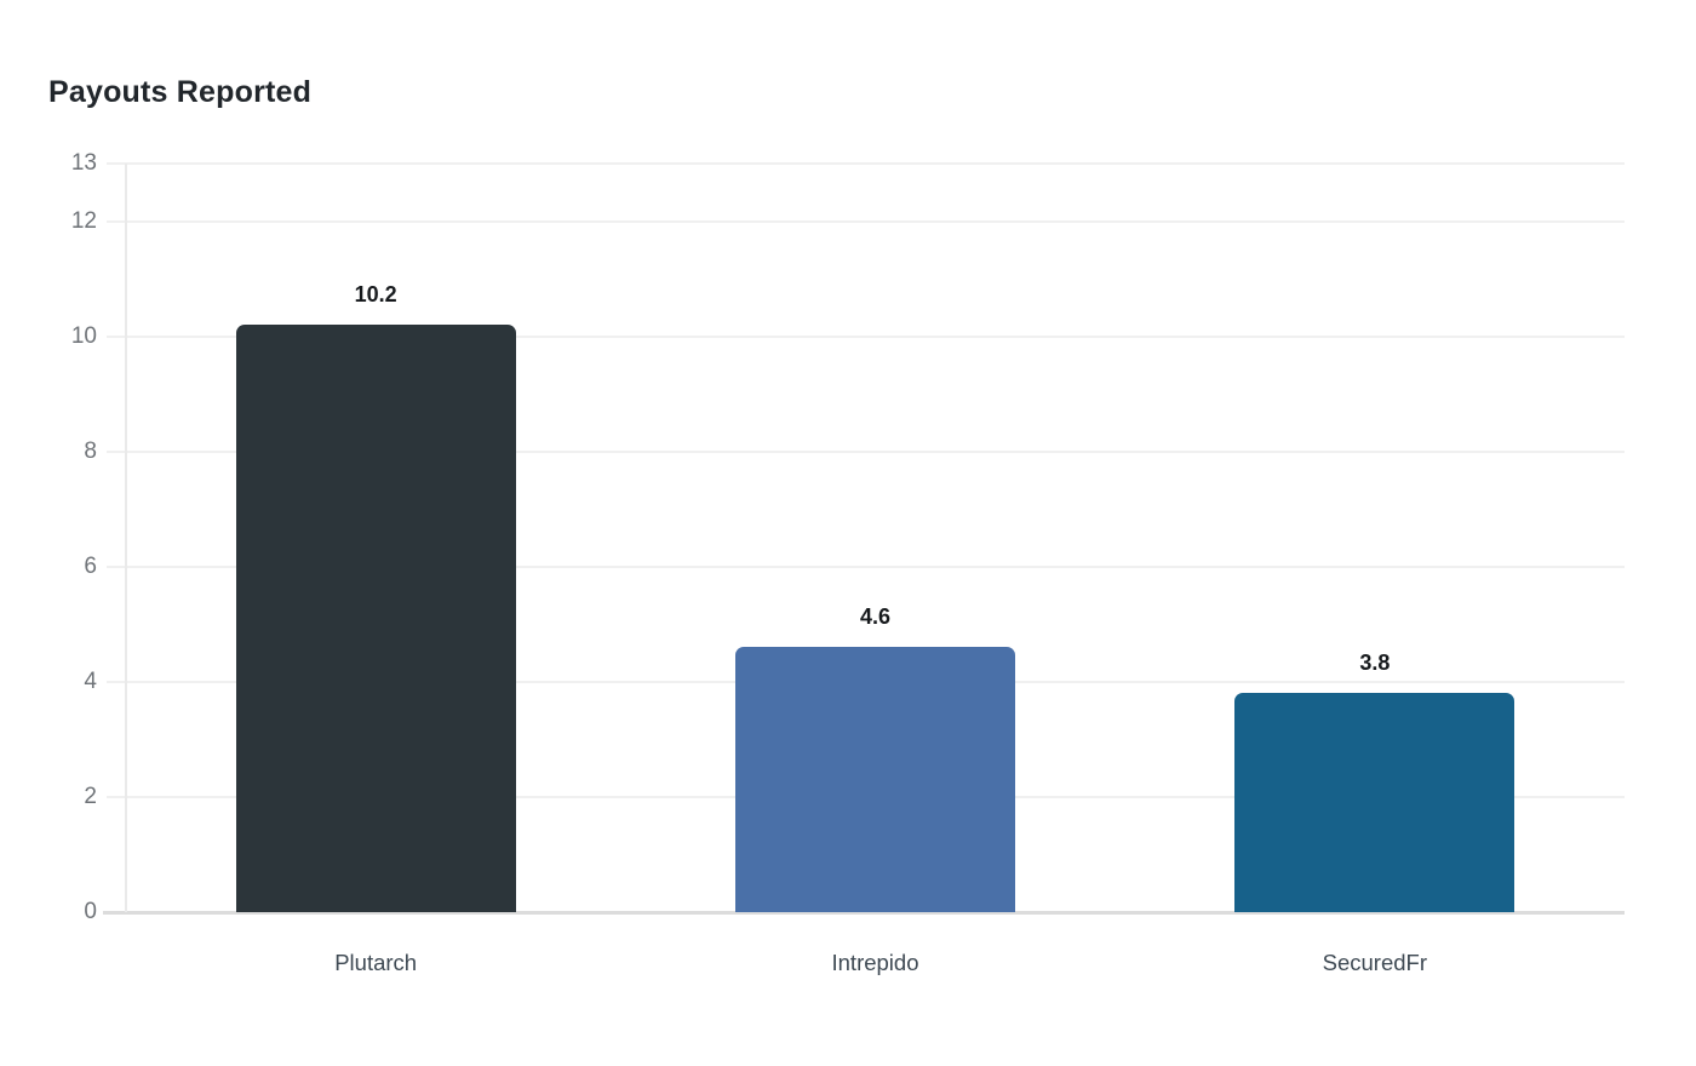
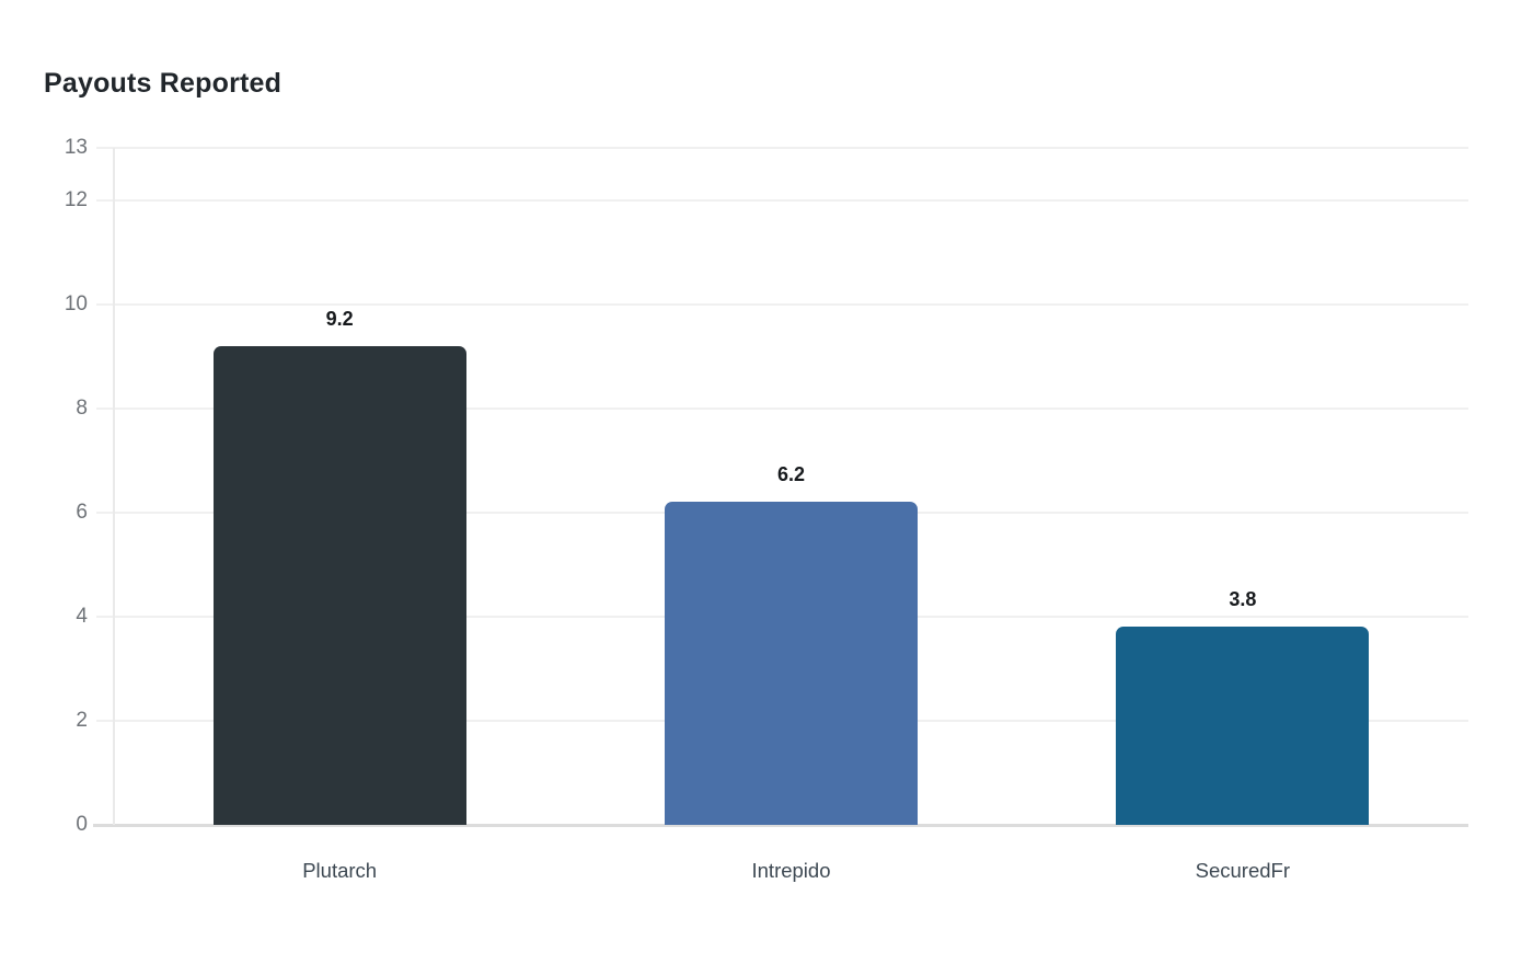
Plutarch: 10.2 -> 9.2
Intrepido: 4.6 -> 6.2
